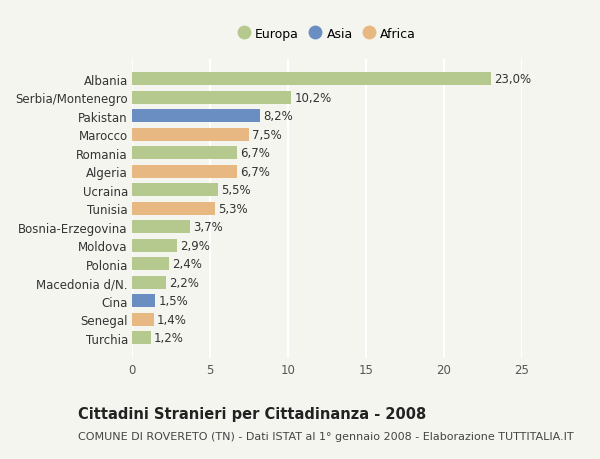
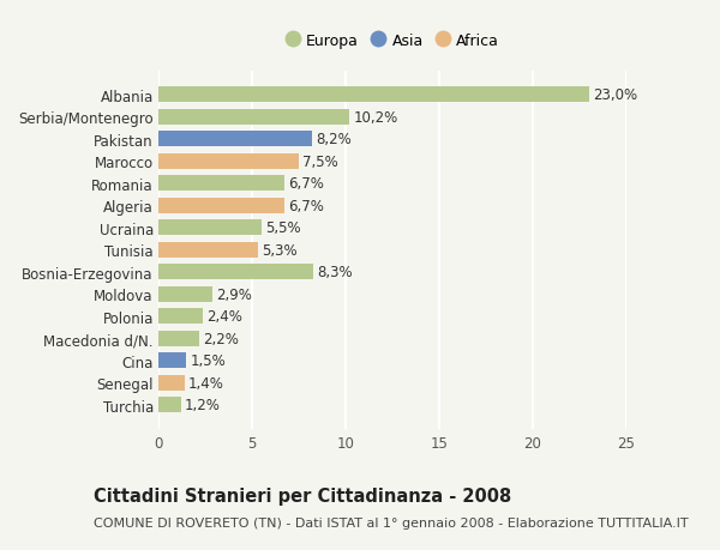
Bosnia-Erzegovina: 3,7% -> 8,3%
